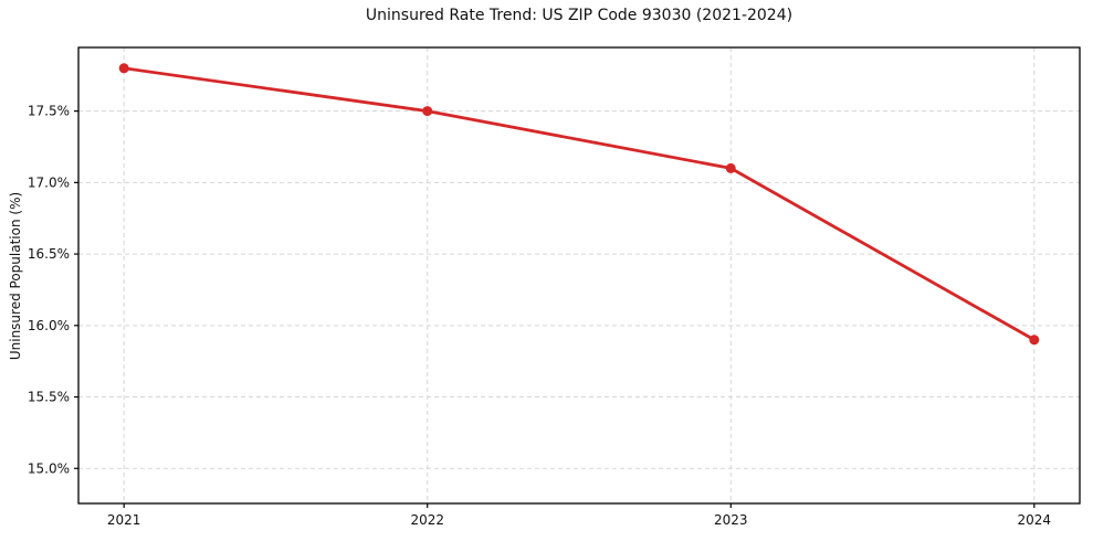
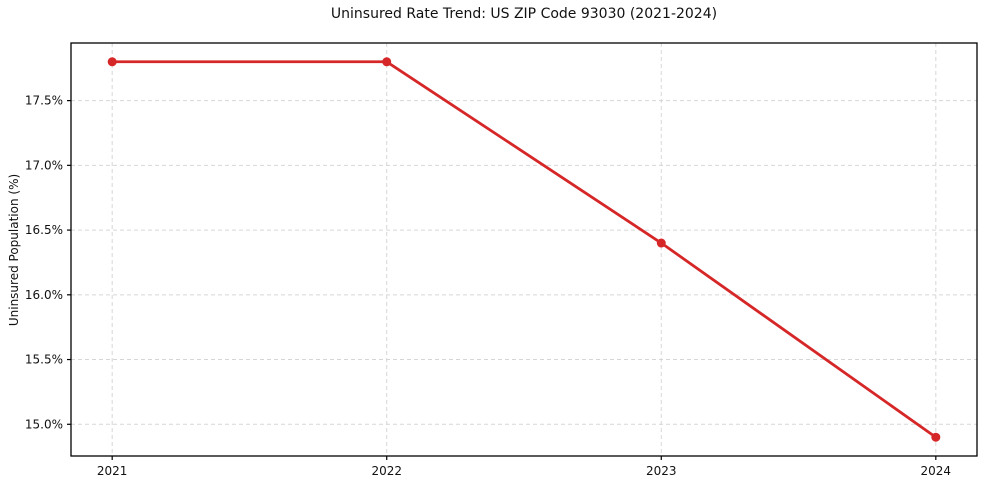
2022: 17.5% -> 17.8%
2023: 17.1% -> 16.4%
2024: 15.9% -> 14.9%
